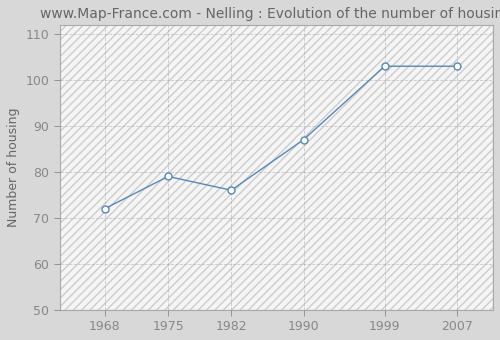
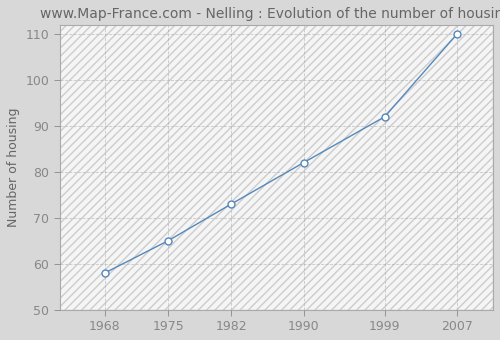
1968: 72 -> 58
1975: 79 -> 65
1982: 76 -> 73
1990: 87 -> 82
1999: 103 -> 92
2007: 103 -> 110
